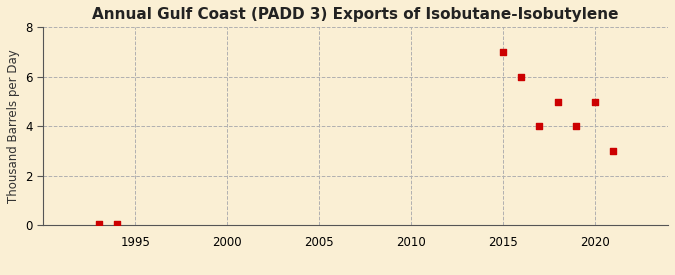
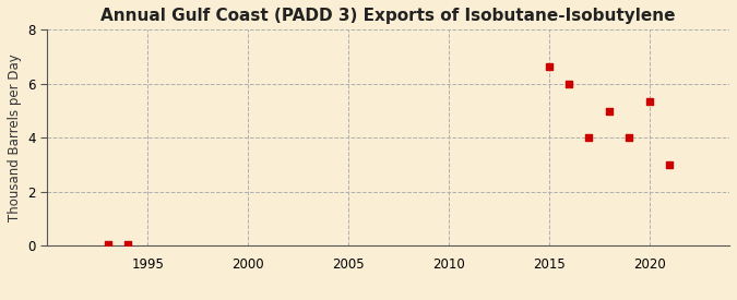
2015: 7.00 -> 6.65
2020: 5.00 -> 5.35
